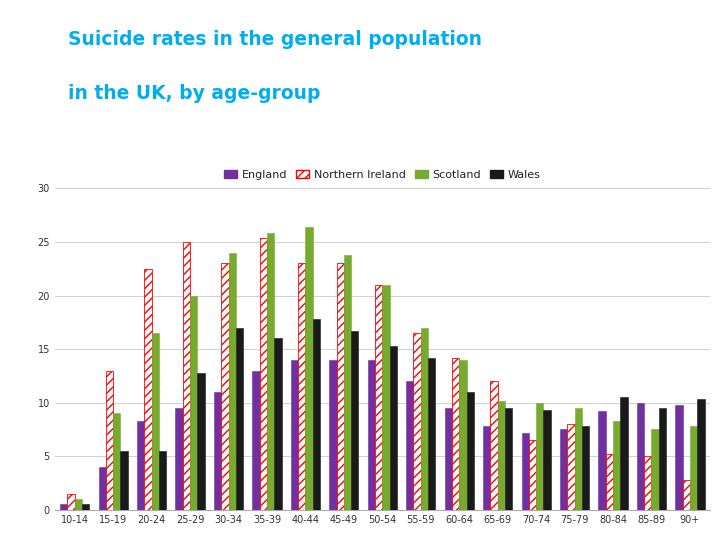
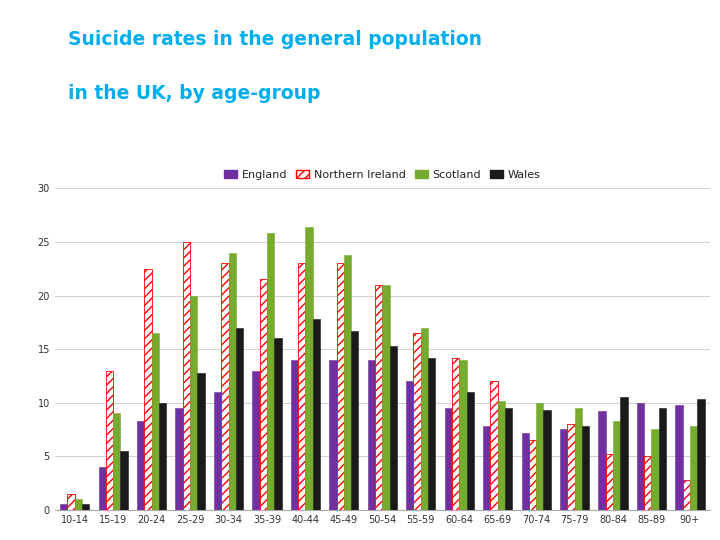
Wales/20-24: 5.5 -> 10.0
Northern Ireland/35-39: 25.4 -> 21.5
